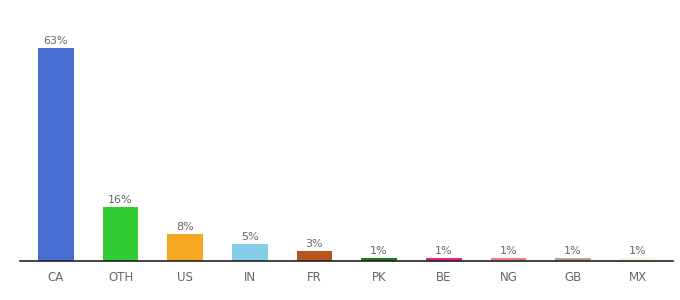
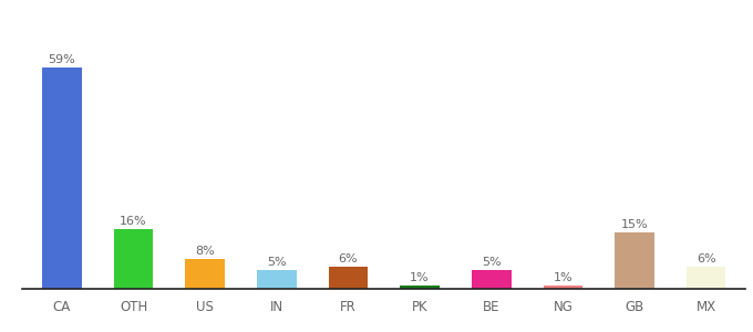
CA: 63% -> 59%
FR: 3% -> 6%
BE: 1% -> 5%
GB: 1% -> 15%
MX: 1% -> 6%
